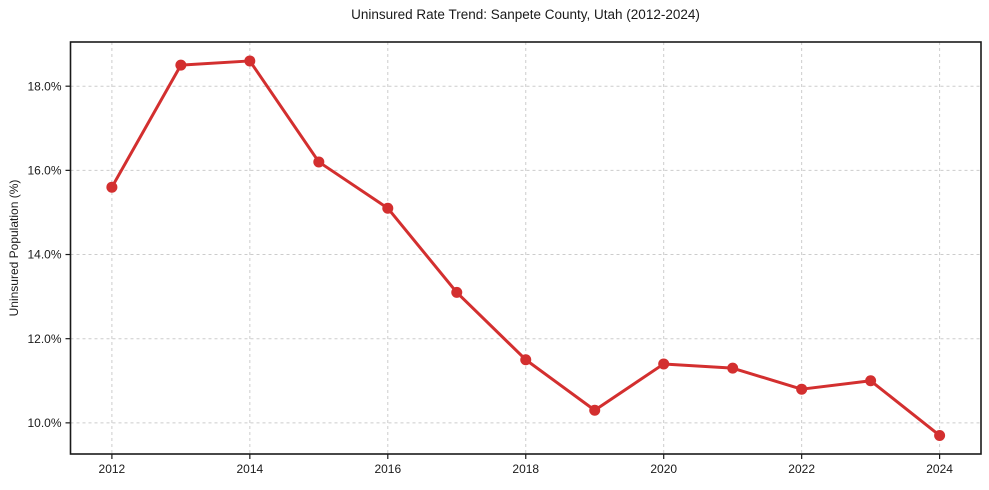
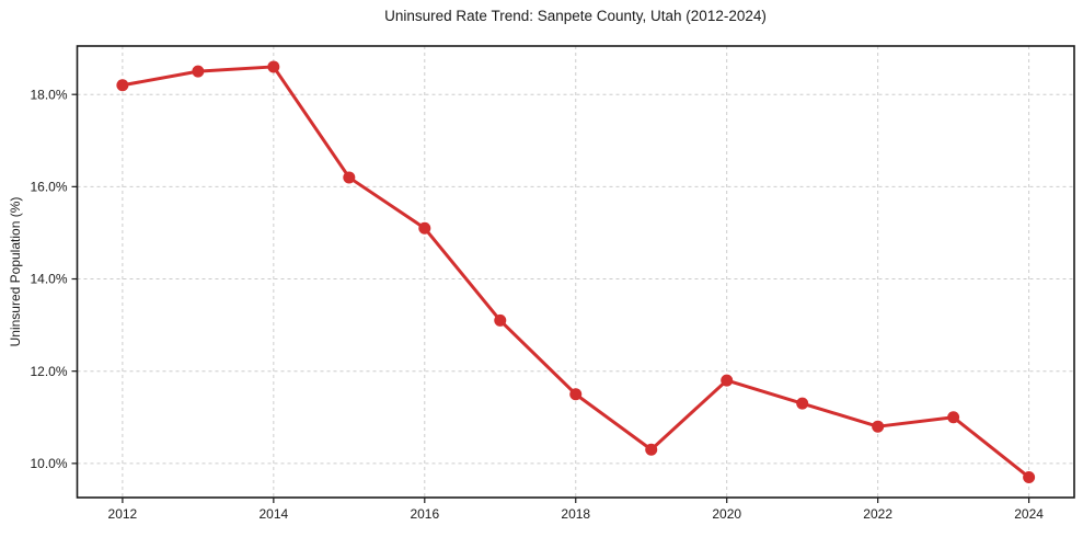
2012: 15.6% -> 18.2%
2020: 11.4% -> 11.8%
